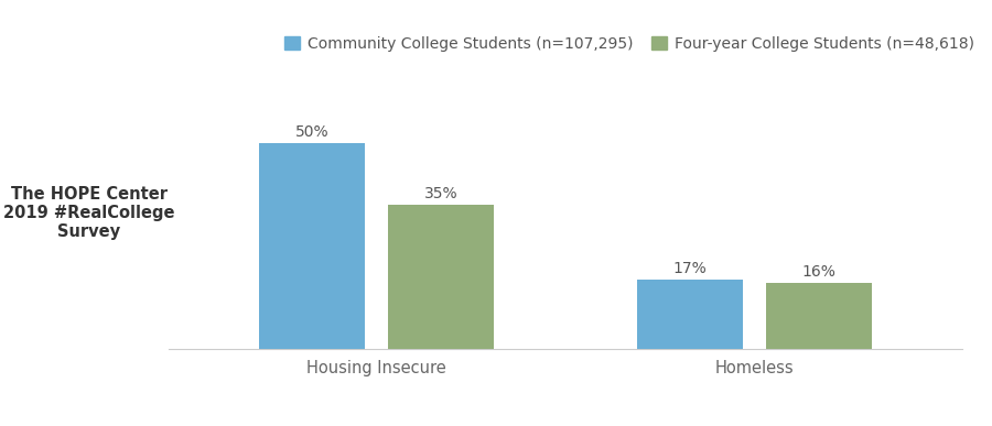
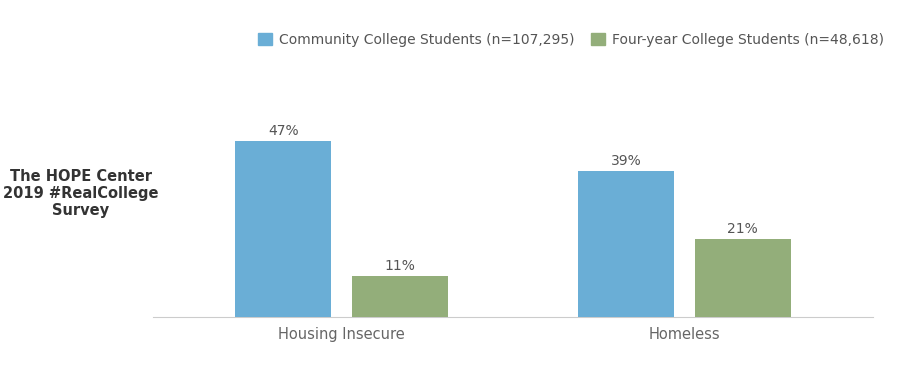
Community College Students (n=107,295)/Housing Insecure: 50% -> 47%
Four-year College Students (n=48,618)/Housing Insecure: 35% -> 11%
Community College Students (n=107,295)/Homeless: 17% -> 39%
Four-year College Students (n=48,618)/Homeless: 16% -> 21%
